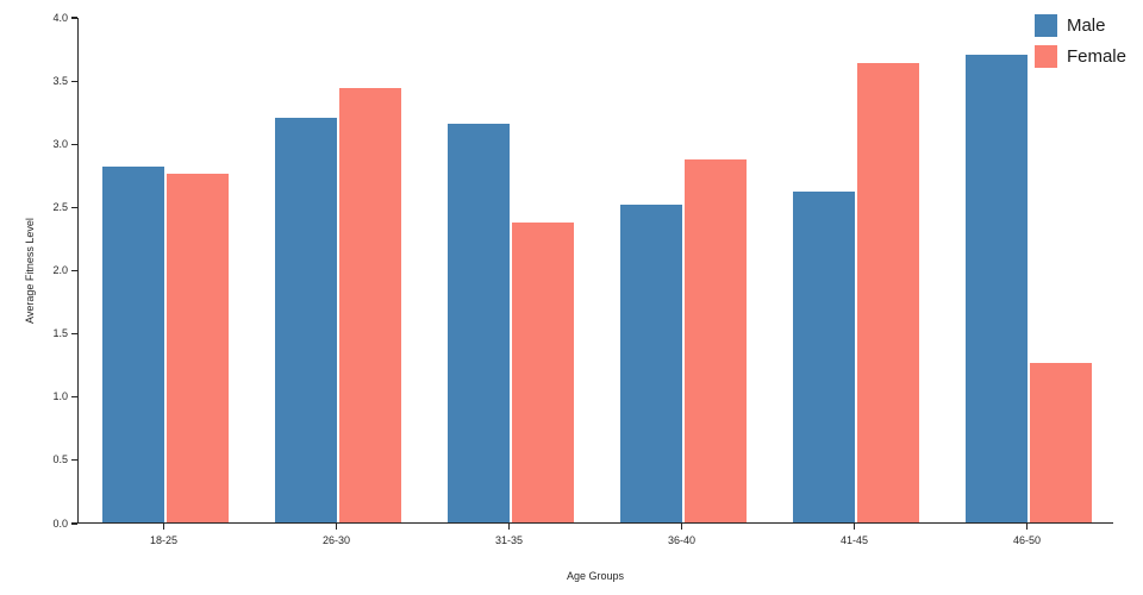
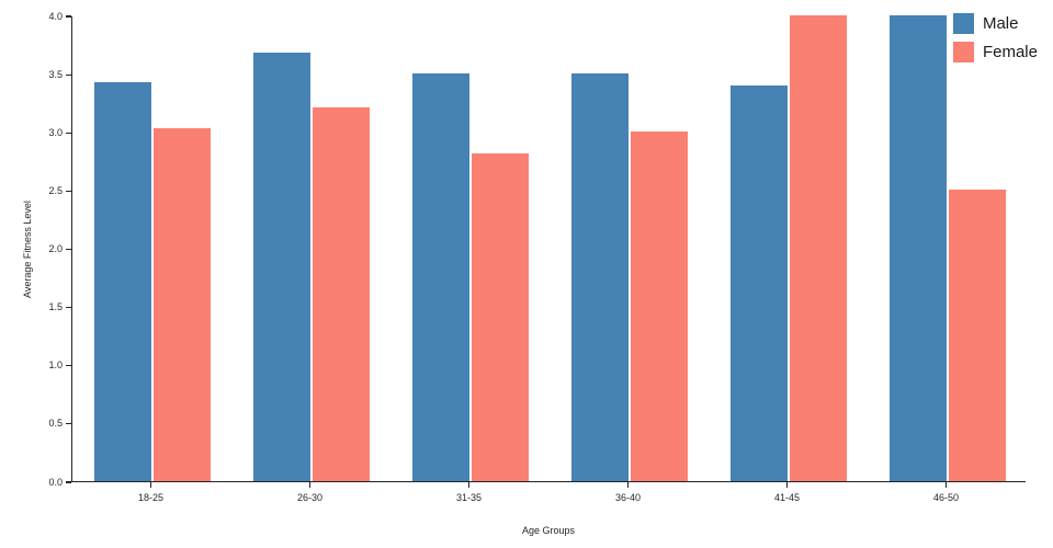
Male/18-25: 2.81 -> 3.43
Female/18-25: 2.76 -> 3.03
Male/26-30: 3.20 -> 3.68
Female/26-30: 3.44 -> 3.21
Male/31-35: 3.15 -> 3.50
Female/31-35: 2.37 -> 2.81
Male/36-40: 2.51 -> 3.50
Female/36-40: 2.87 -> 3.00
Male/41-45: 2.62 -> 3.40
Female/41-45: 3.63 -> 4.00
Male/46-50: 3.70 -> 4.00
Female/46-50: 1.26 -> 2.50
